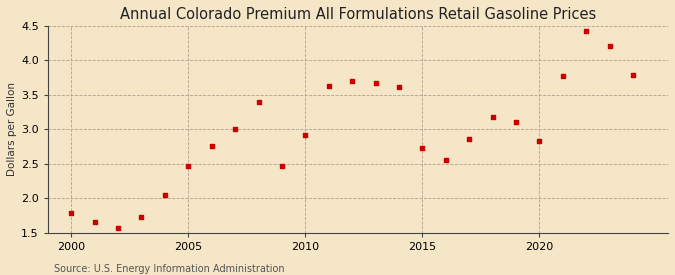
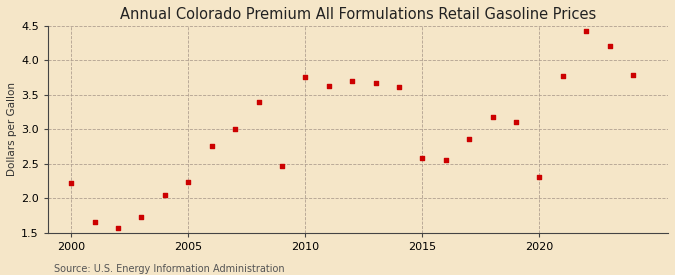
2000: 1.78 -> 2.22
2005: 2.46 -> 2.24
2010: 2.91 -> 3.76
2015: 2.72 -> 2.58
2020: 2.83 -> 2.30
